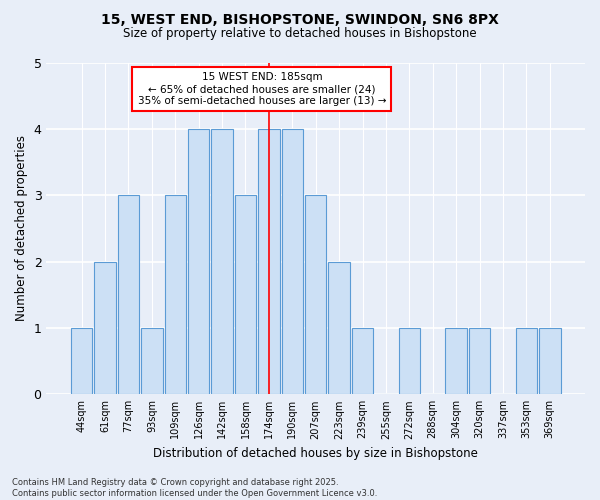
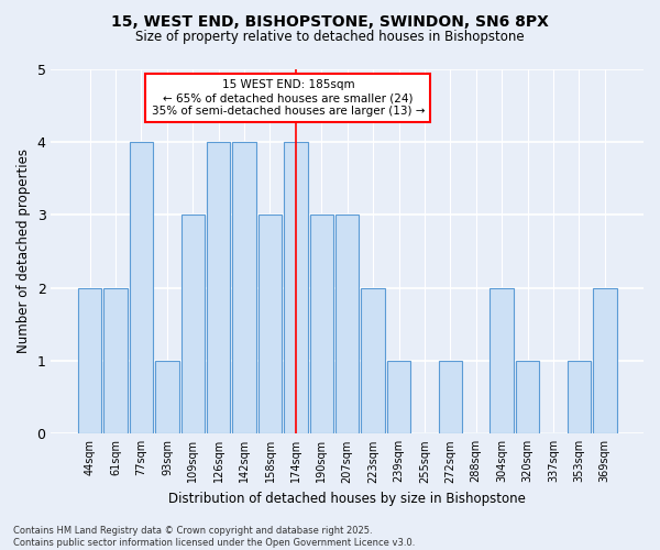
44sqm: 1 -> 2
77sqm: 3 -> 4
190sqm: 4 -> 3
304sqm: 1 -> 2
369sqm: 1 -> 2
